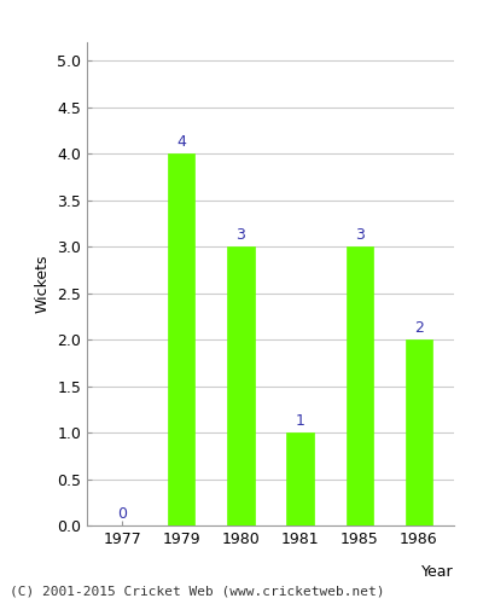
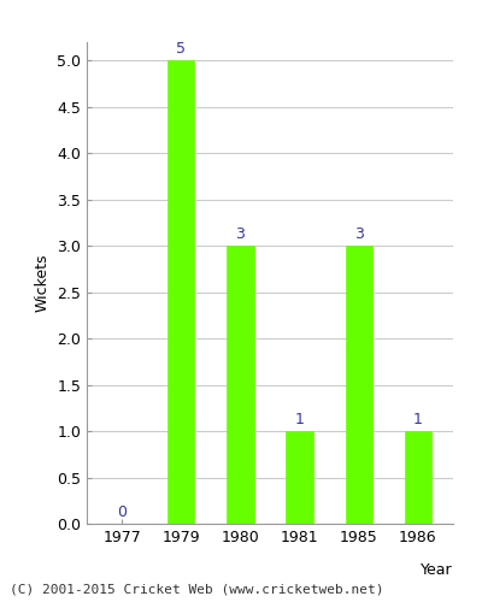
1979: 4 -> 5
1986: 2 -> 1
